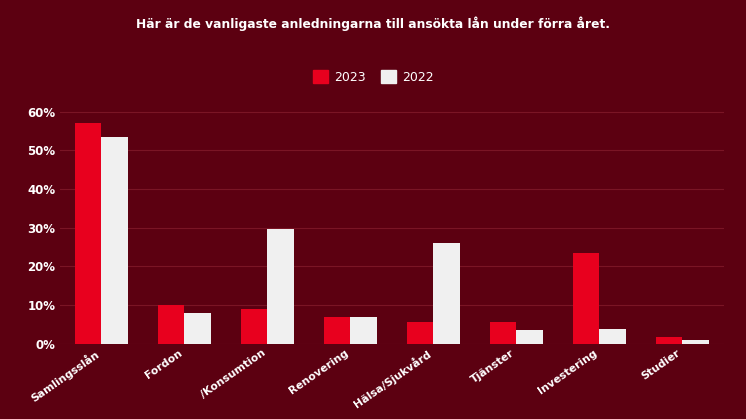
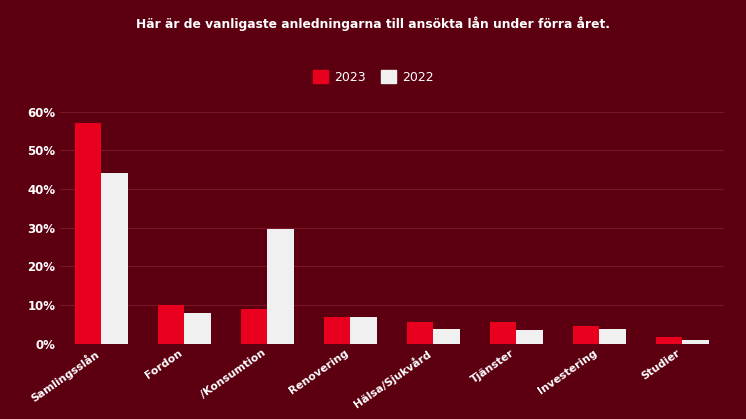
2022/Samlingsslån: 53.5% -> 44.0%
2022/Hälsa/Sjukvård: 26.0% -> 3.8%
2023/Investering: 23.5% -> 4.5%
